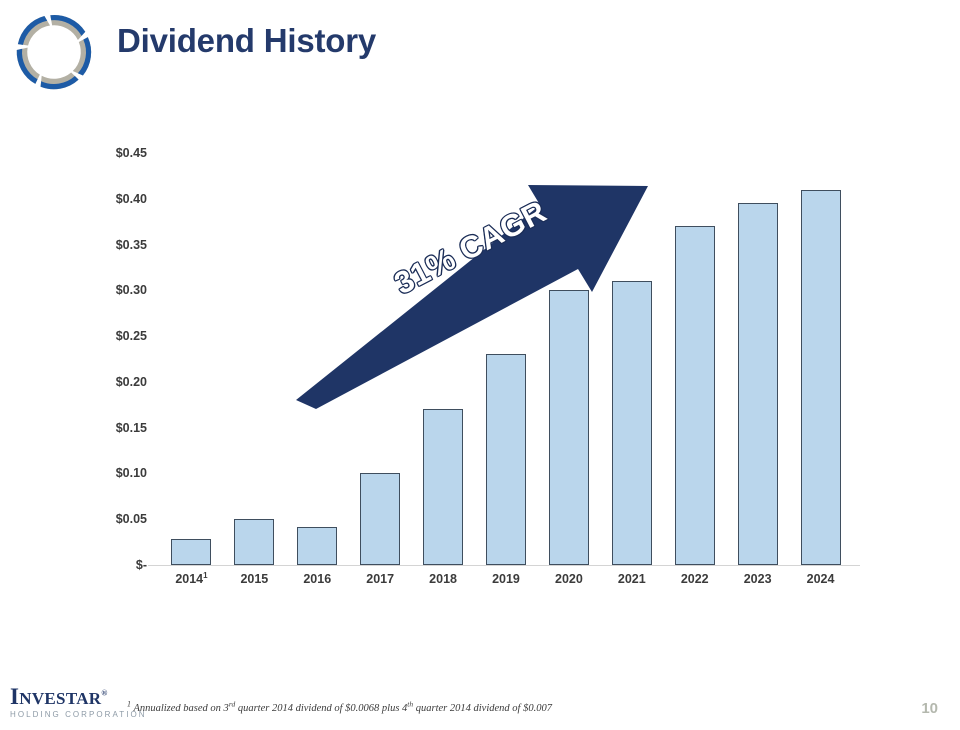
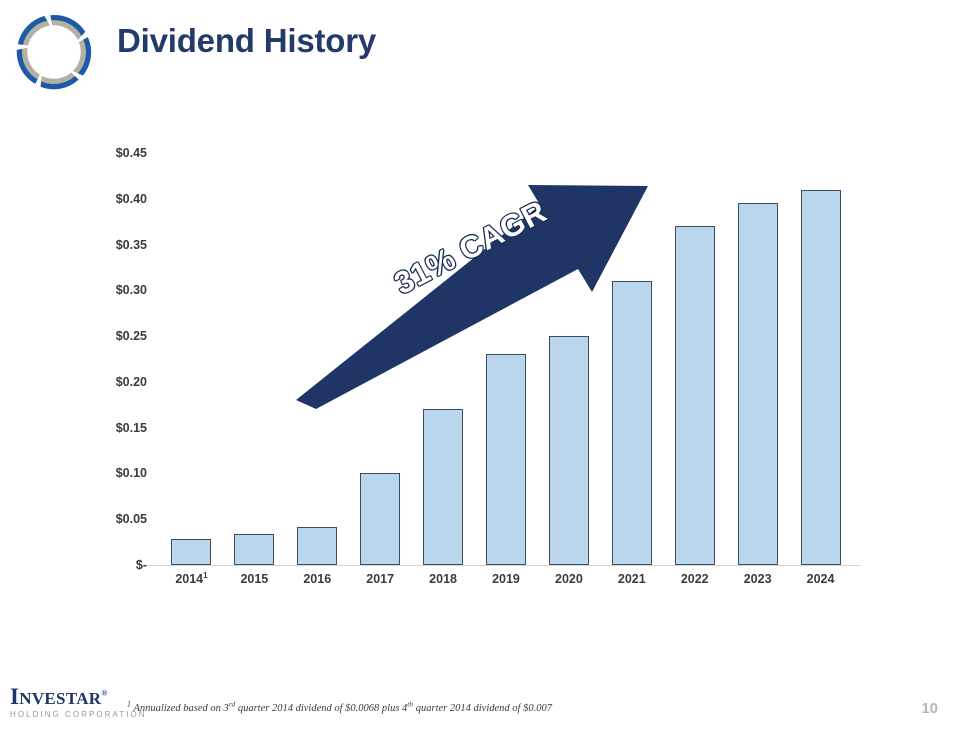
2015: $0.05 -> $0.03
2020: $0.30 -> $0.25
